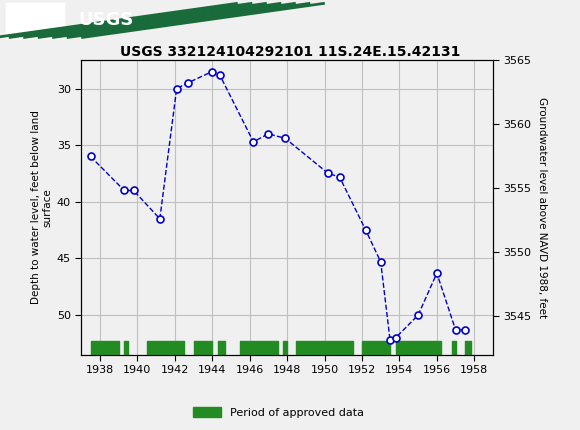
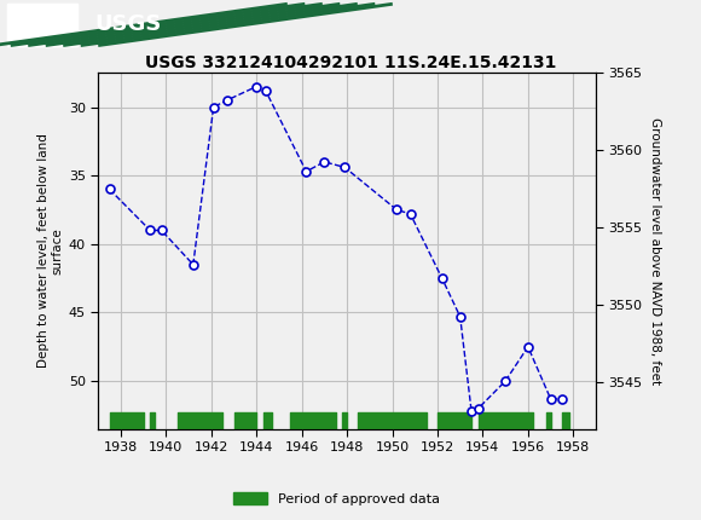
1956: 46.3 -> 47.5
